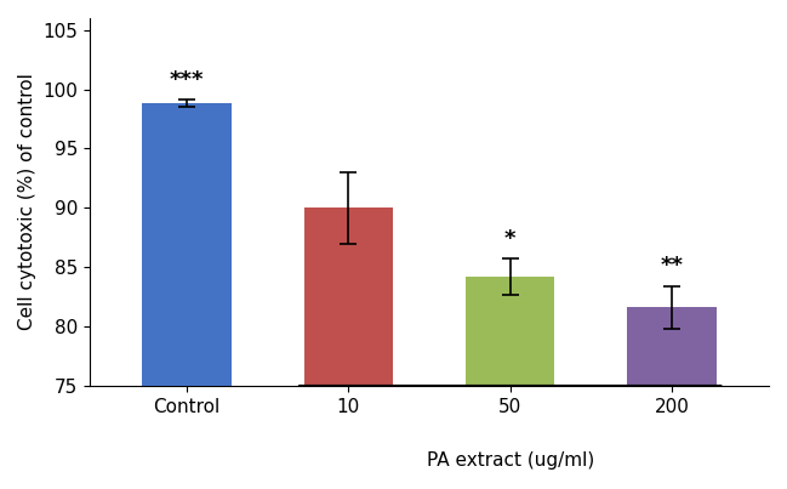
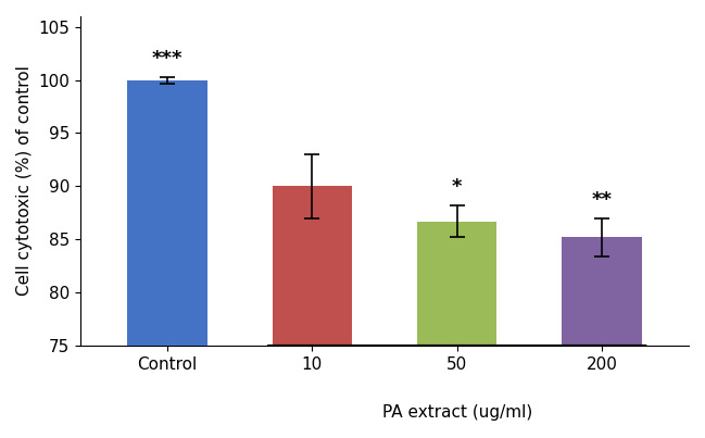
Control: 98.8 -> 100.0
50: 84.2 -> 86.7
200: 81.6 -> 85.2
